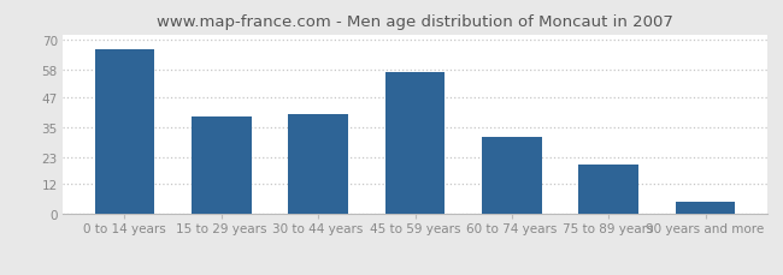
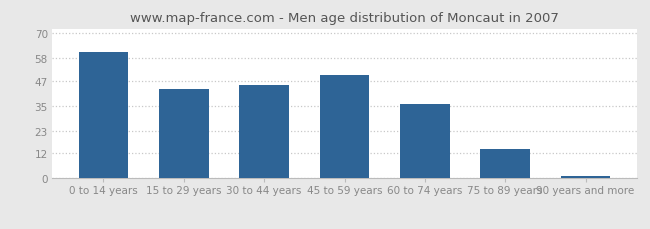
0 to 14 years: 66 -> 61
15 to 29 years: 39 -> 43
30 to 44 years: 40 -> 45
45 to 59 years: 57 -> 50
60 to 74 years: 31 -> 36
75 to 89 years: 20 -> 14
90 years and more: 5 -> 1
